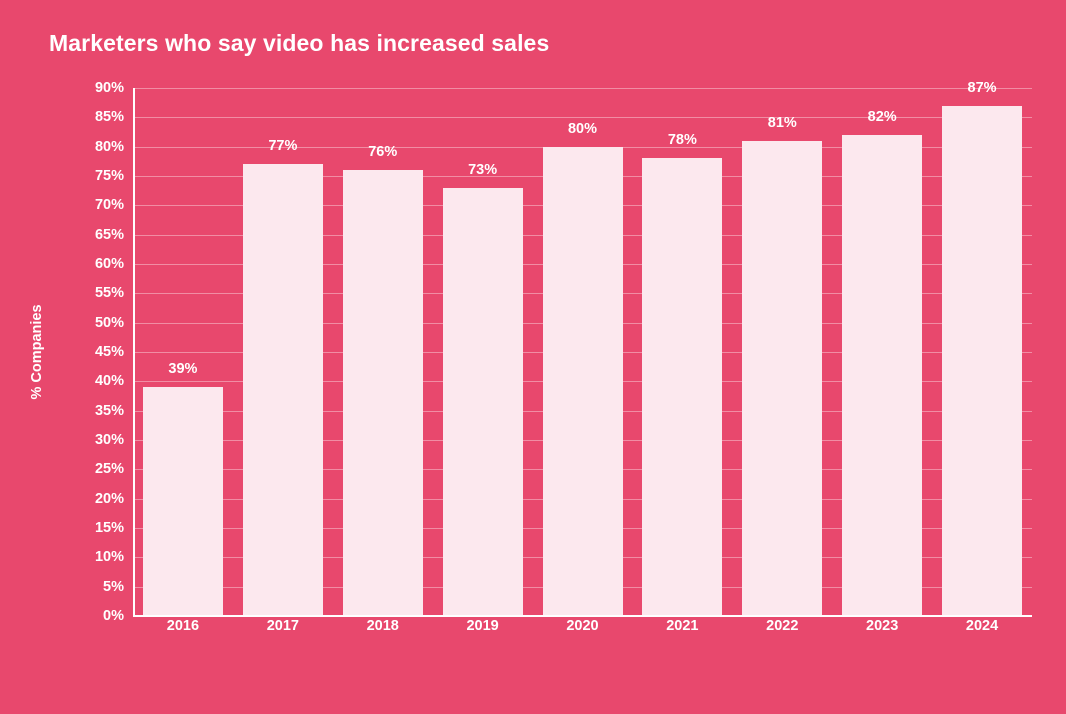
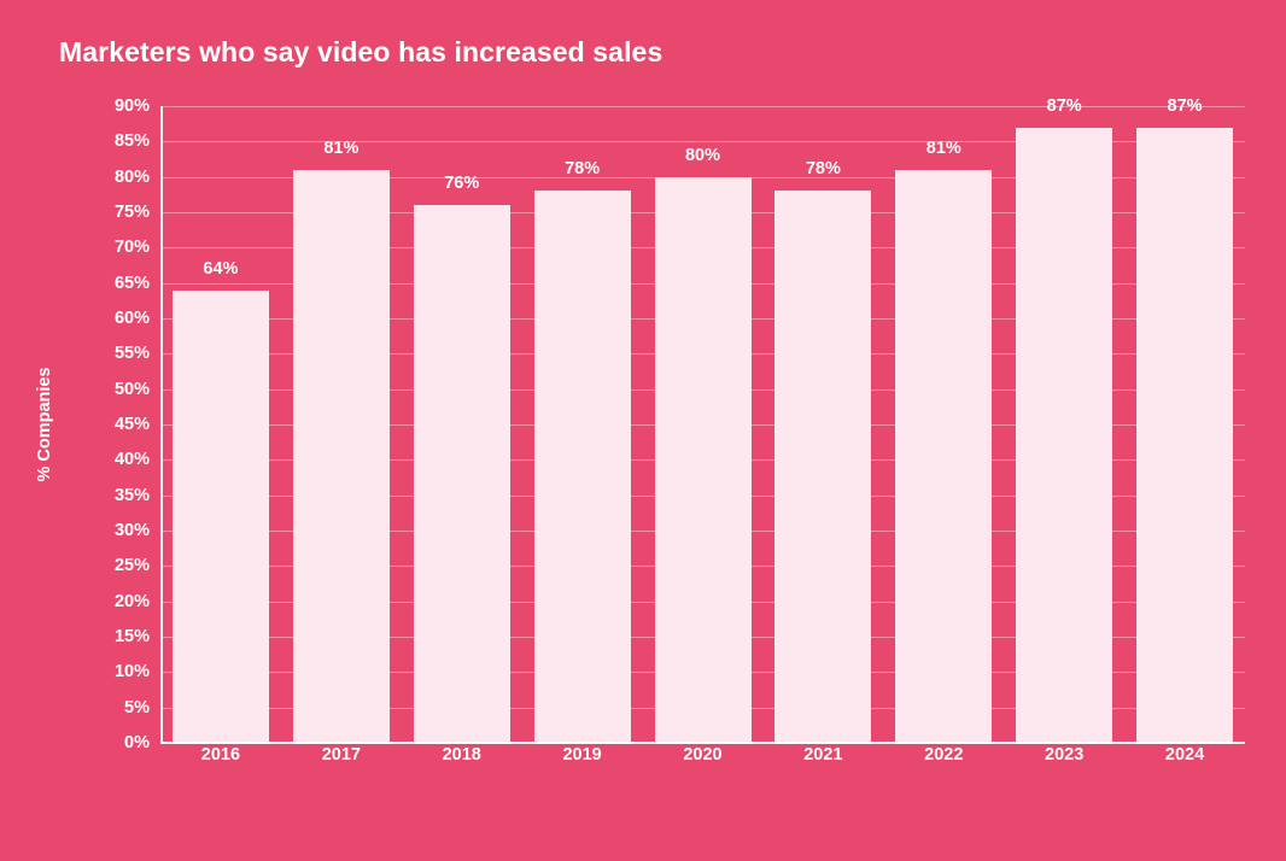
2016: 39% -> 64%
2017: 77% -> 81%
2019: 73% -> 78%
2023: 82% -> 87%
